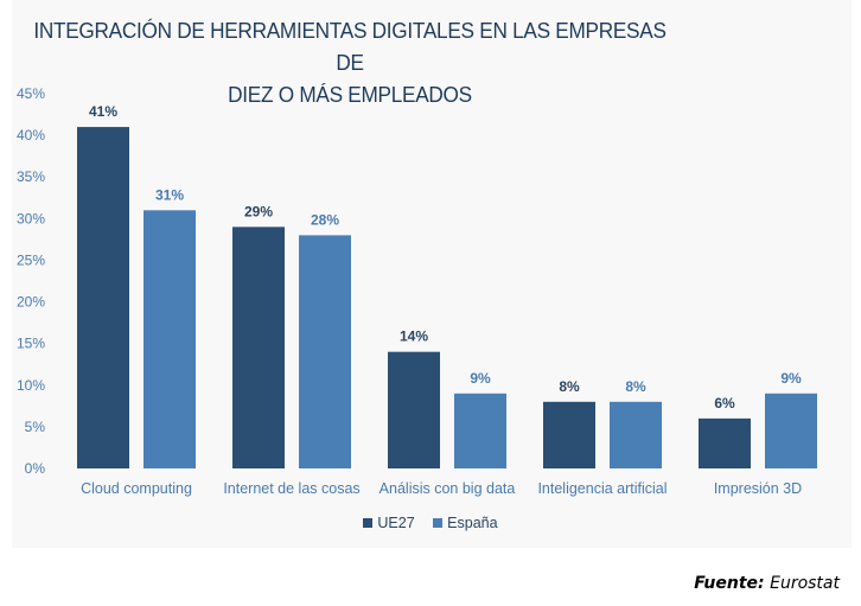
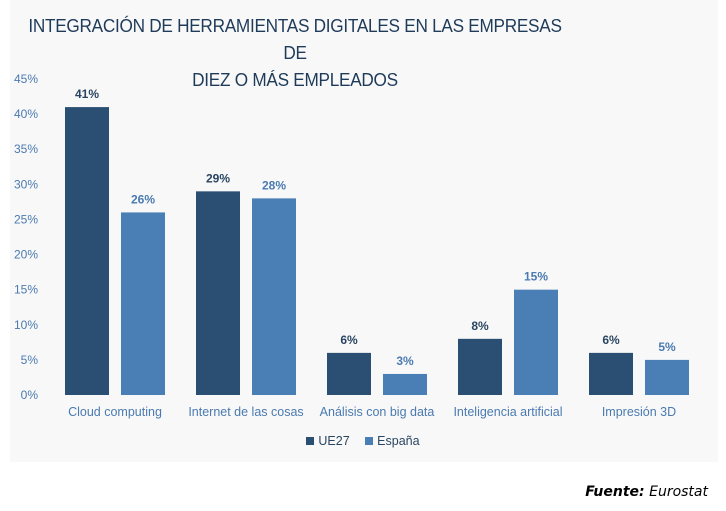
España/Cloud computing: 31% -> 26%
UE27/Análisis con big data: 14% -> 6%
España/Análisis con big data: 9% -> 3%
España/Inteligencia artificial: 8% -> 15%
España/Impresión 3D: 9% -> 5%
